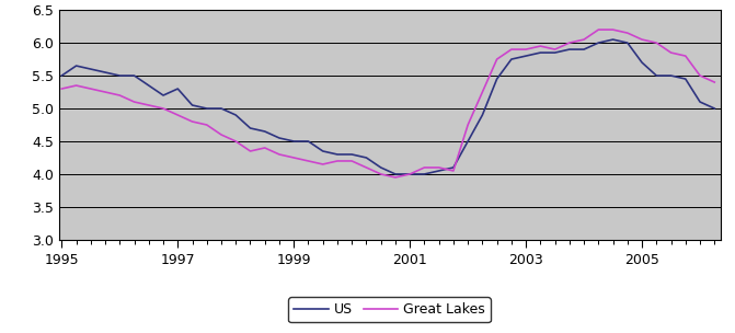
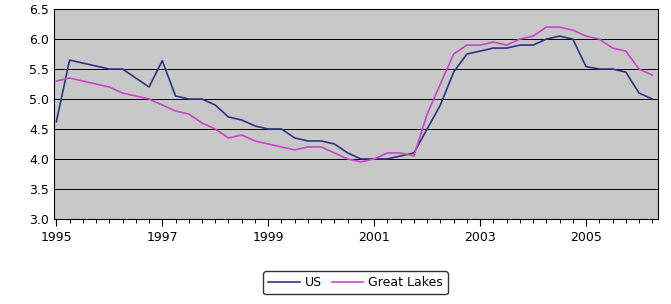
US/1995: 5.50 -> 4.62
US/1997: 5.30 -> 5.64
US/2005: 5.70 -> 5.54
